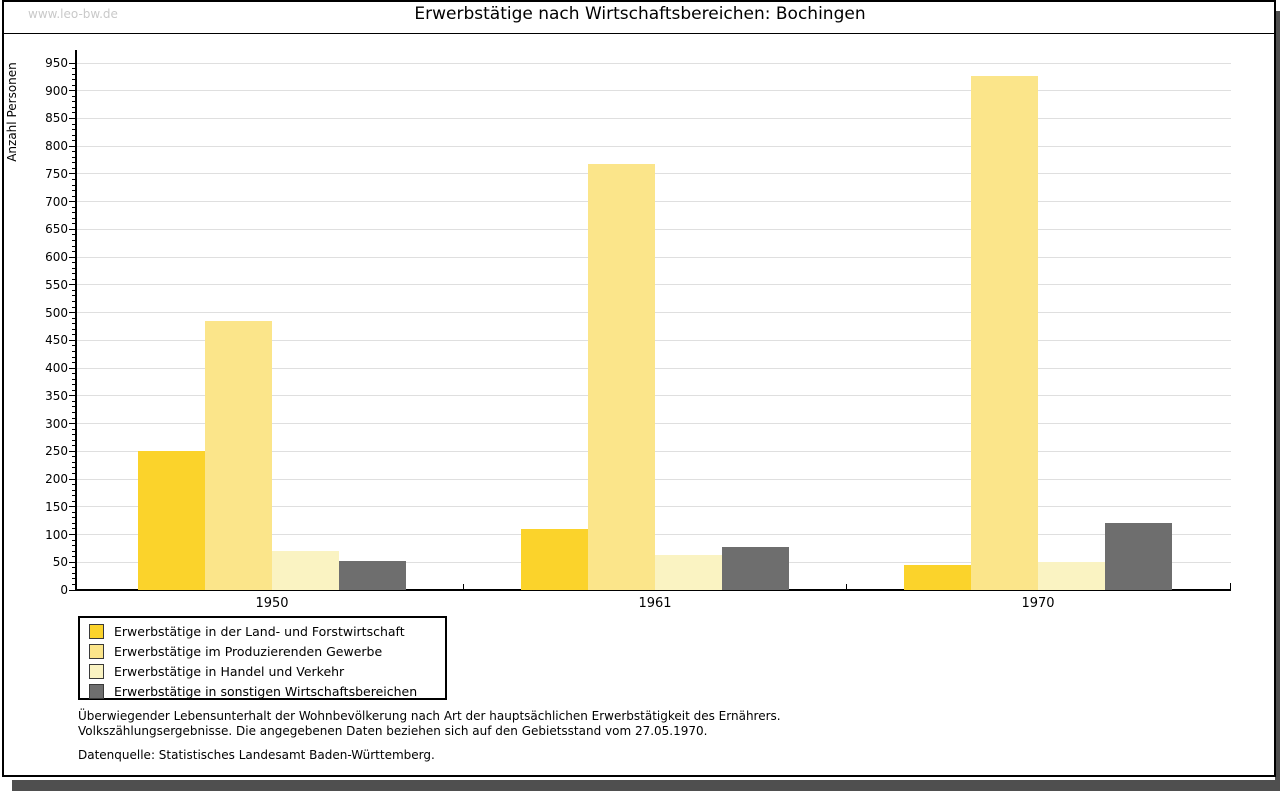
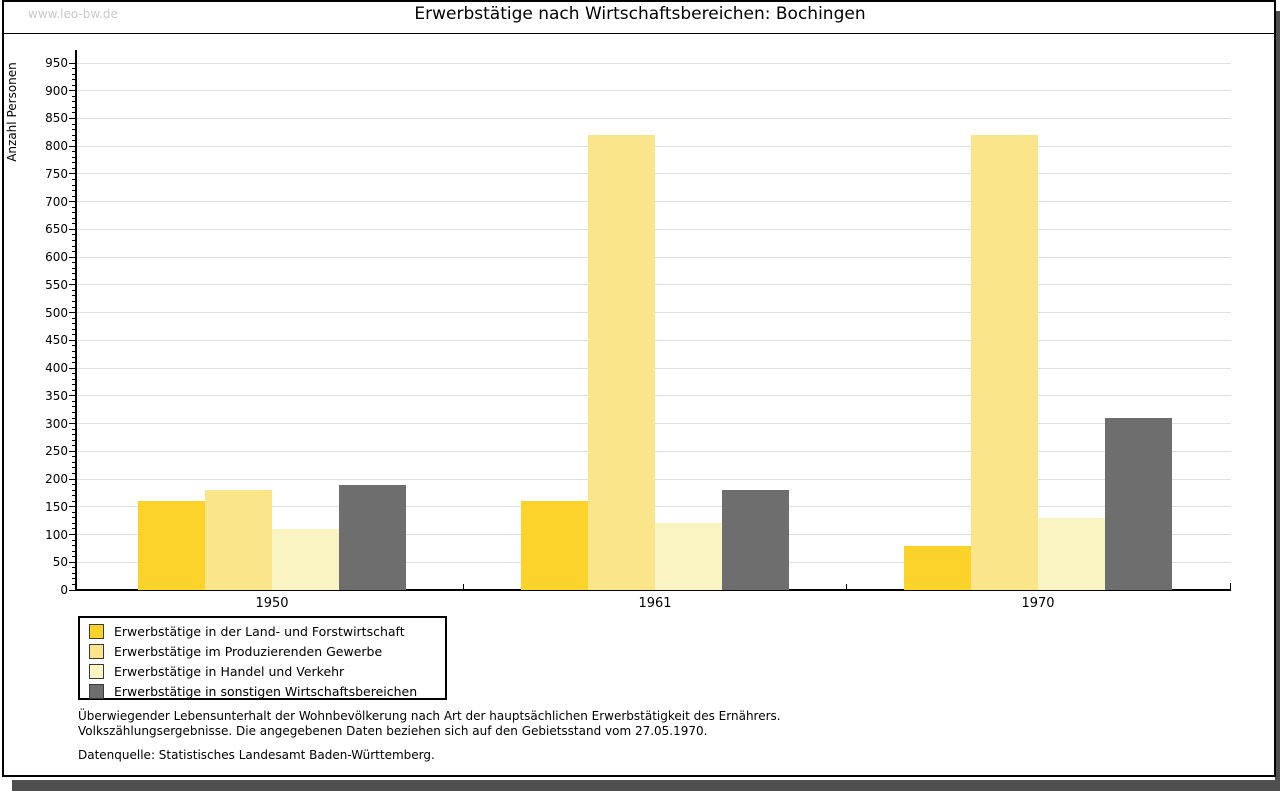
Erwerbstätige in der Land- und Forstwirtschaft/1950: 250 -> 160
Erwerbstätige im Produzierenden Gewerbe/1950: 480 -> 180
Erwerbstätige in Handel und Verkehr/1950: 70 -> 110
Erwerbstätige in sonstigen Wirtschaftsbereichen/1950: 50 -> 190
Erwerbstätige in der Land- und Forstwirtschaft/1961: 110 -> 160
Erwerbstätige im Produzierenden Gewerbe/1961: 770 -> 820
Erwerbstätige in Handel und Verkehr/1961: 60 -> 120
Erwerbstätige in sonstigen Wirtschaftsbereichen/1961: 80 -> 180
Erwerbstätige in der Land- und Forstwirtschaft/1970: 40 -> 80
Erwerbstätige im Produzierenden Gewerbe/1970: 930 -> 820
Erwerbstätige in Handel und Verkehr/1970: 50 -> 130
Erwerbstätige in sonstigen Wirtschaftsbereichen/1970: 120 -> 310
